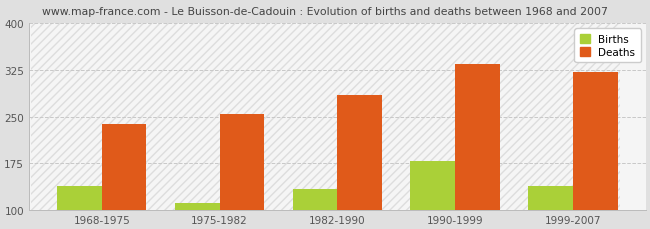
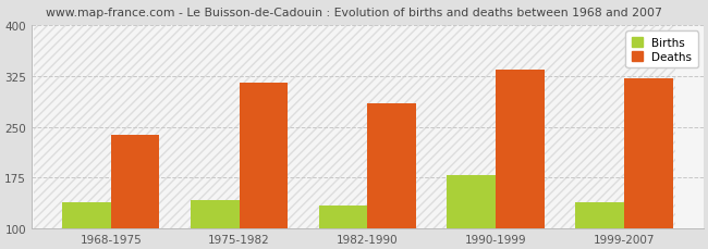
Births/1975-1982: 112 -> 142
Deaths/1975-1982: 255 -> 316
